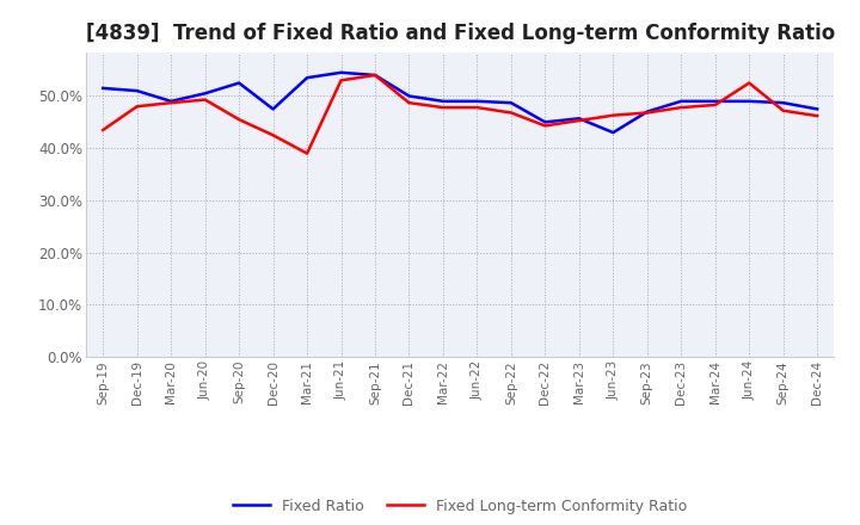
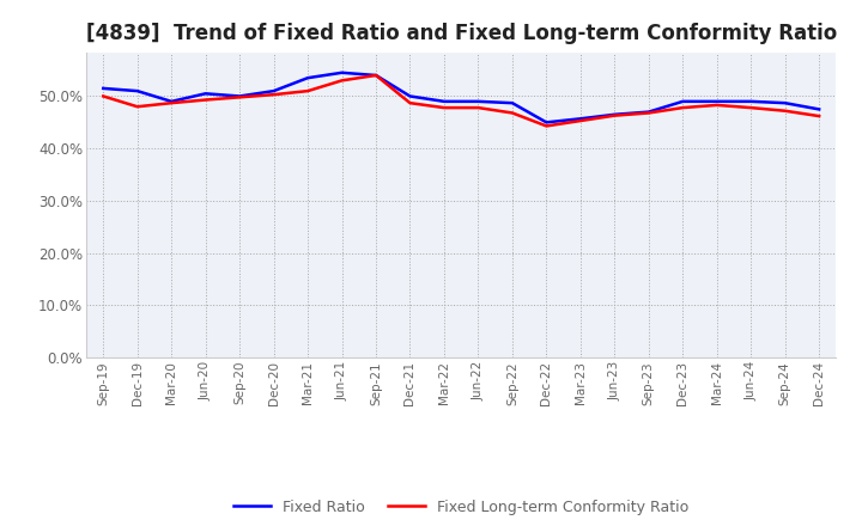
Fixed Long-term Conformity Ratio/Sep-19: 43.5% -> 50.0%
Fixed Ratio/Sep-20: 52.5% -> 50.0%
Fixed Long-term Conformity Ratio/Sep-20: 45.5% -> 49.8%
Fixed Ratio/Dec-20: 47.5% -> 51.0%
Fixed Long-term Conformity Ratio/Dec-20: 42.5% -> 50.3%
Fixed Long-term Conformity Ratio/Mar-21: 39.0% -> 51.0%
Fixed Ratio/Jun-23: 43.0% -> 46.5%
Fixed Long-term Conformity Ratio/Jun-24: 52.5% -> 47.8%
